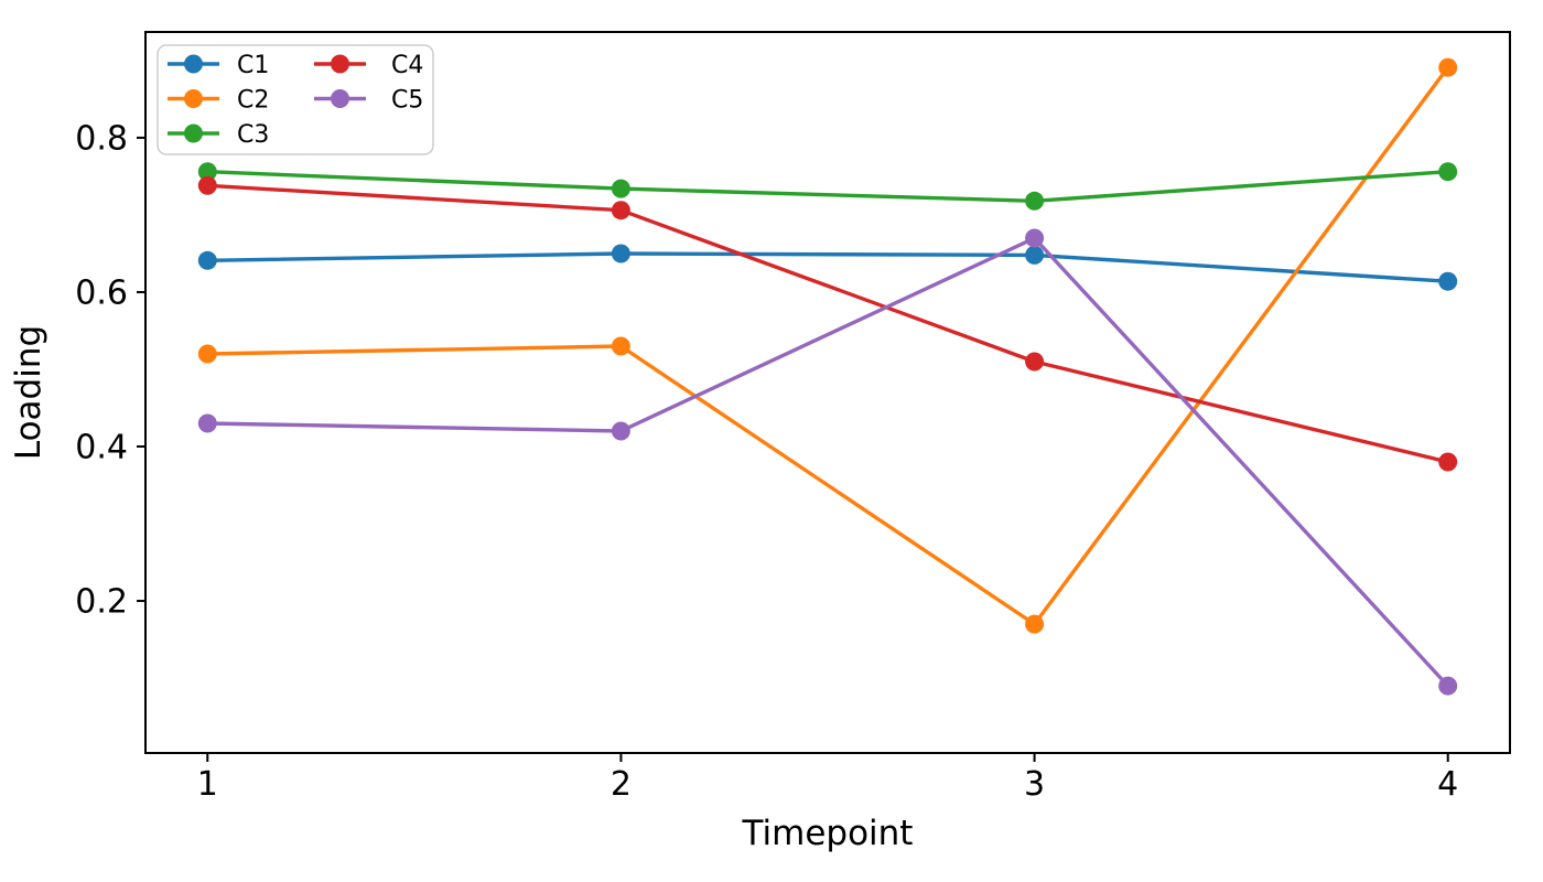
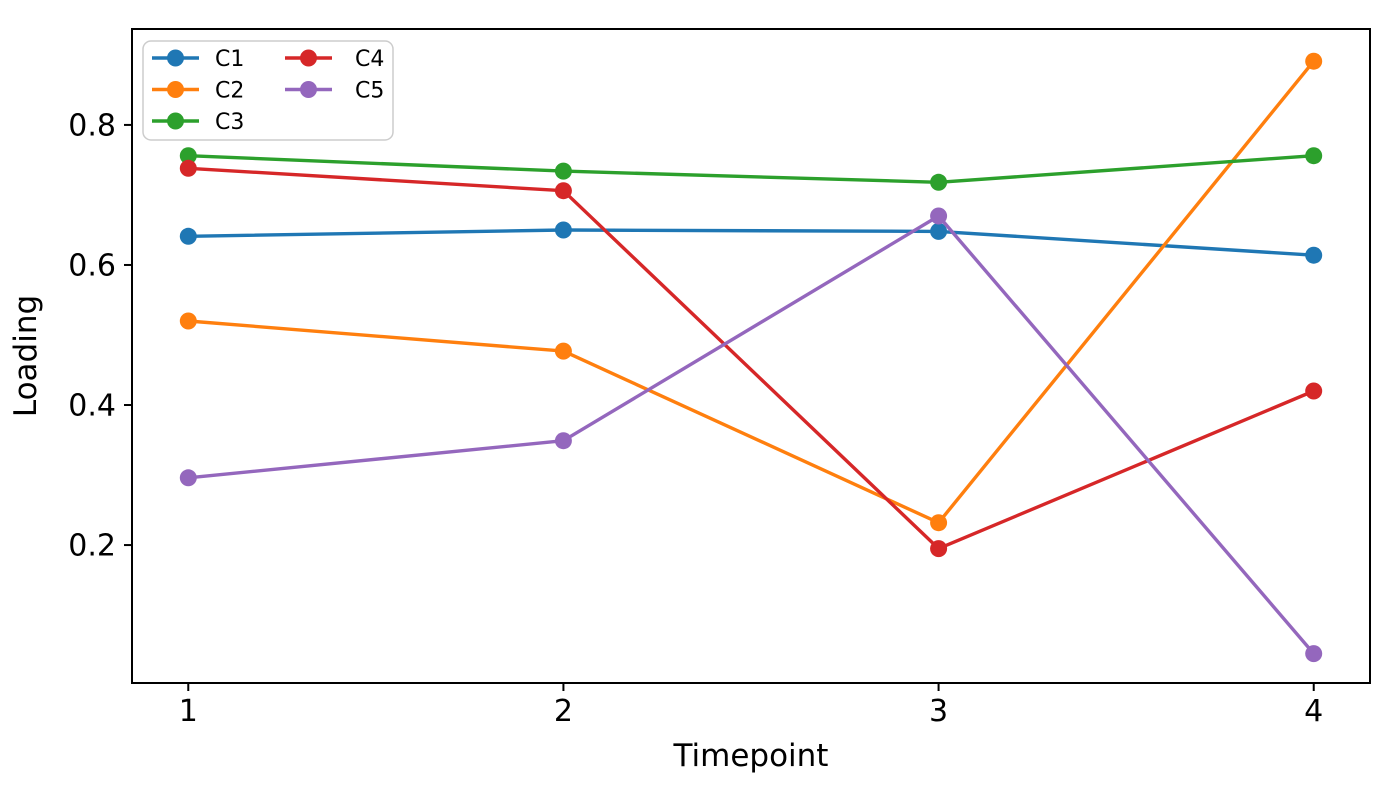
C5/1: 0.43 -> 0.30
C2/2: 0.53 -> 0.48
C5/2: 0.42 -> 0.35
C2/3: 0.17 -> 0.23
C4/3: 0.51 -> 0.20
C4/4: 0.38 -> 0.42
C5/4: 0.09 -> 0.04
